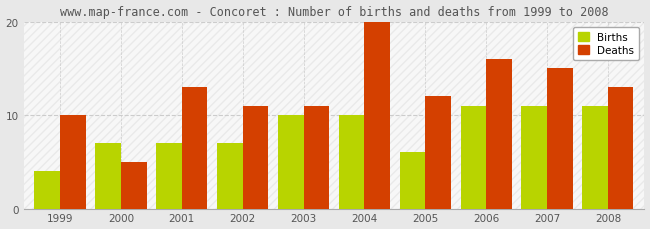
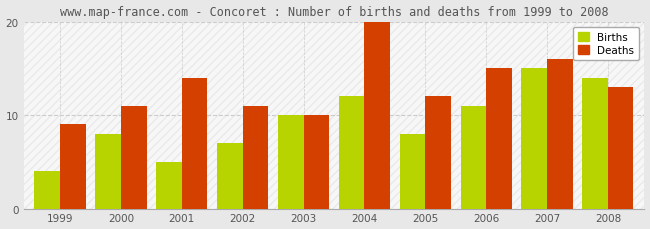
Deaths/1999: 10 -> 9
Births/2000: 7 -> 8
Deaths/2000: 5 -> 11
Births/2001: 7 -> 5
Deaths/2001: 13 -> 14
Deaths/2003: 11 -> 10
Births/2004: 10 -> 12
Births/2005: 6 -> 8
Deaths/2006: 16 -> 15
Births/2007: 11 -> 15
Deaths/2007: 15 -> 16
Births/2008: 11 -> 14
